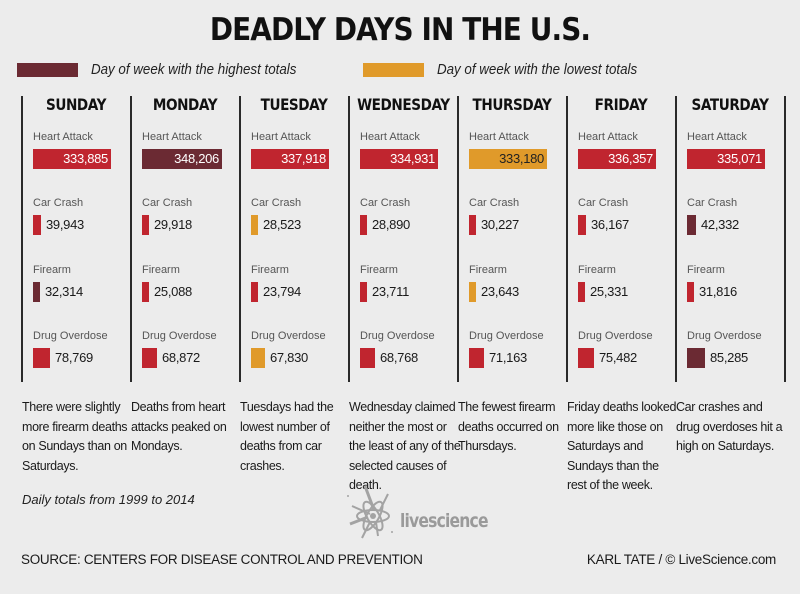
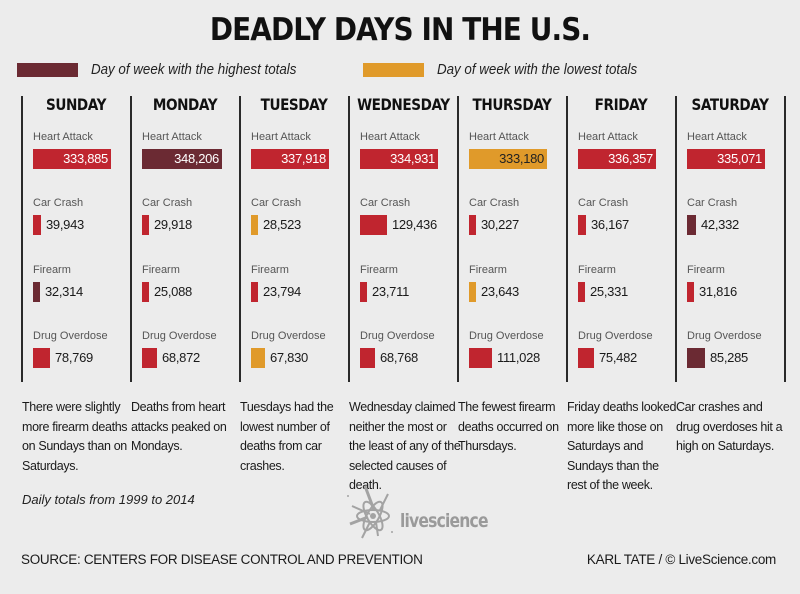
Car Crash/WEDNESDAY: 28,890 -> 129,436
Drug Overdose/THURSDAY: 71,163 -> 111,028
